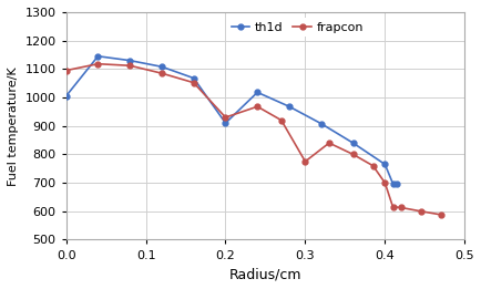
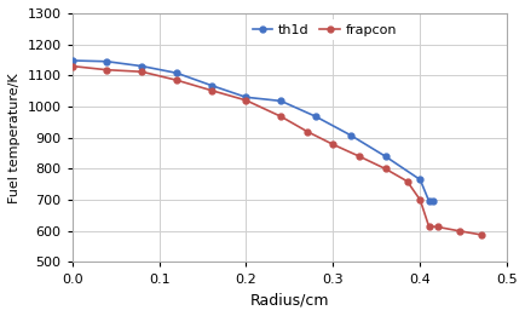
th1d/0.0: 1005 -> 1148
frapcon/0.0: 1095 -> 1130
th1d/0.2: 910 -> 1030
frapcon/0.2: 930 -> 1020
frapcon/0.3: 775 -> 878
